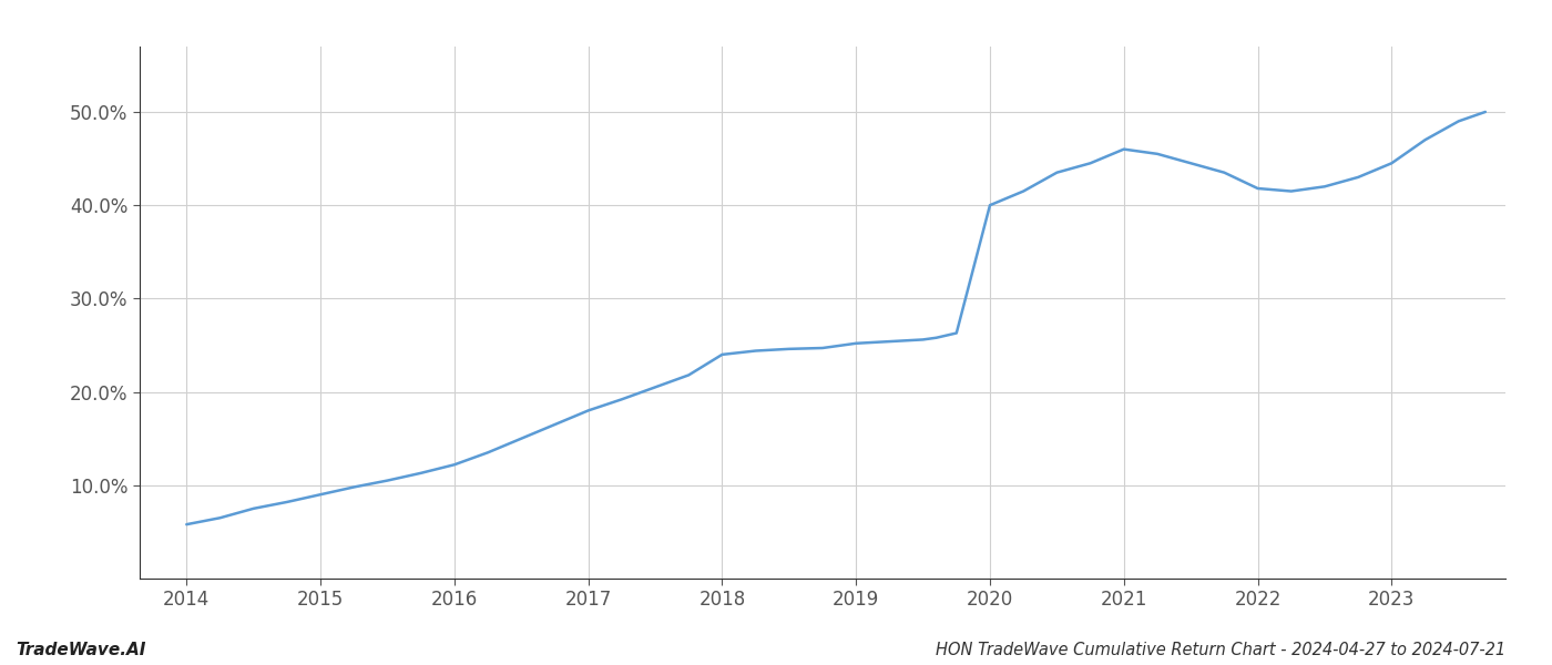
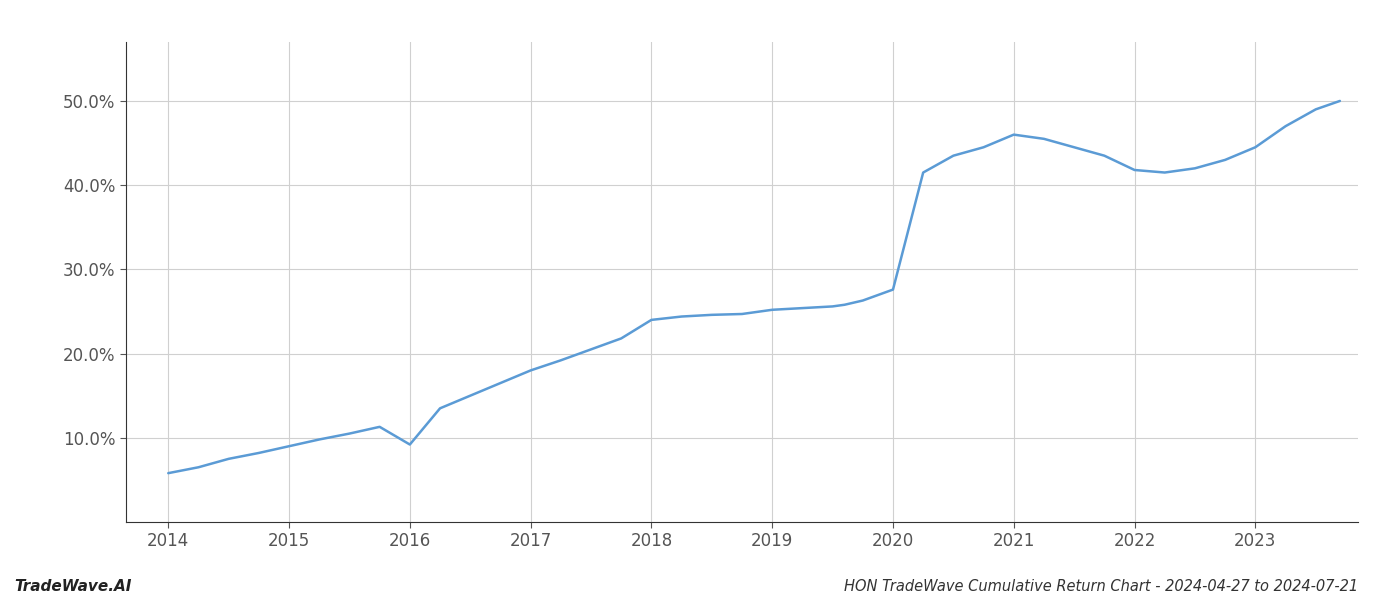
2016: 12.2% -> 9.2%
2020: 40.0% -> 27.6%
